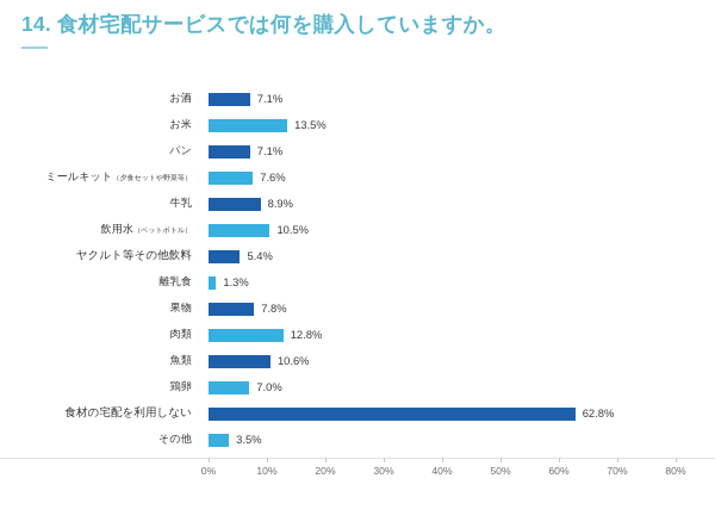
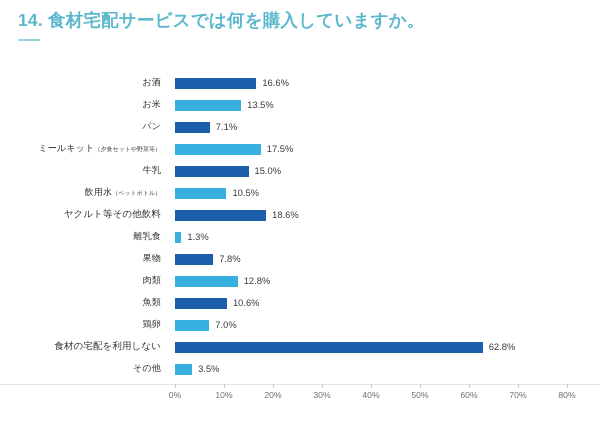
お酒: 7.1% -> 16.6%
ミールキット: 7.6% -> 17.5%
牛乳: 8.9% -> 15.0%
ヤクルト等その他飲料: 5.4% -> 18.6%
